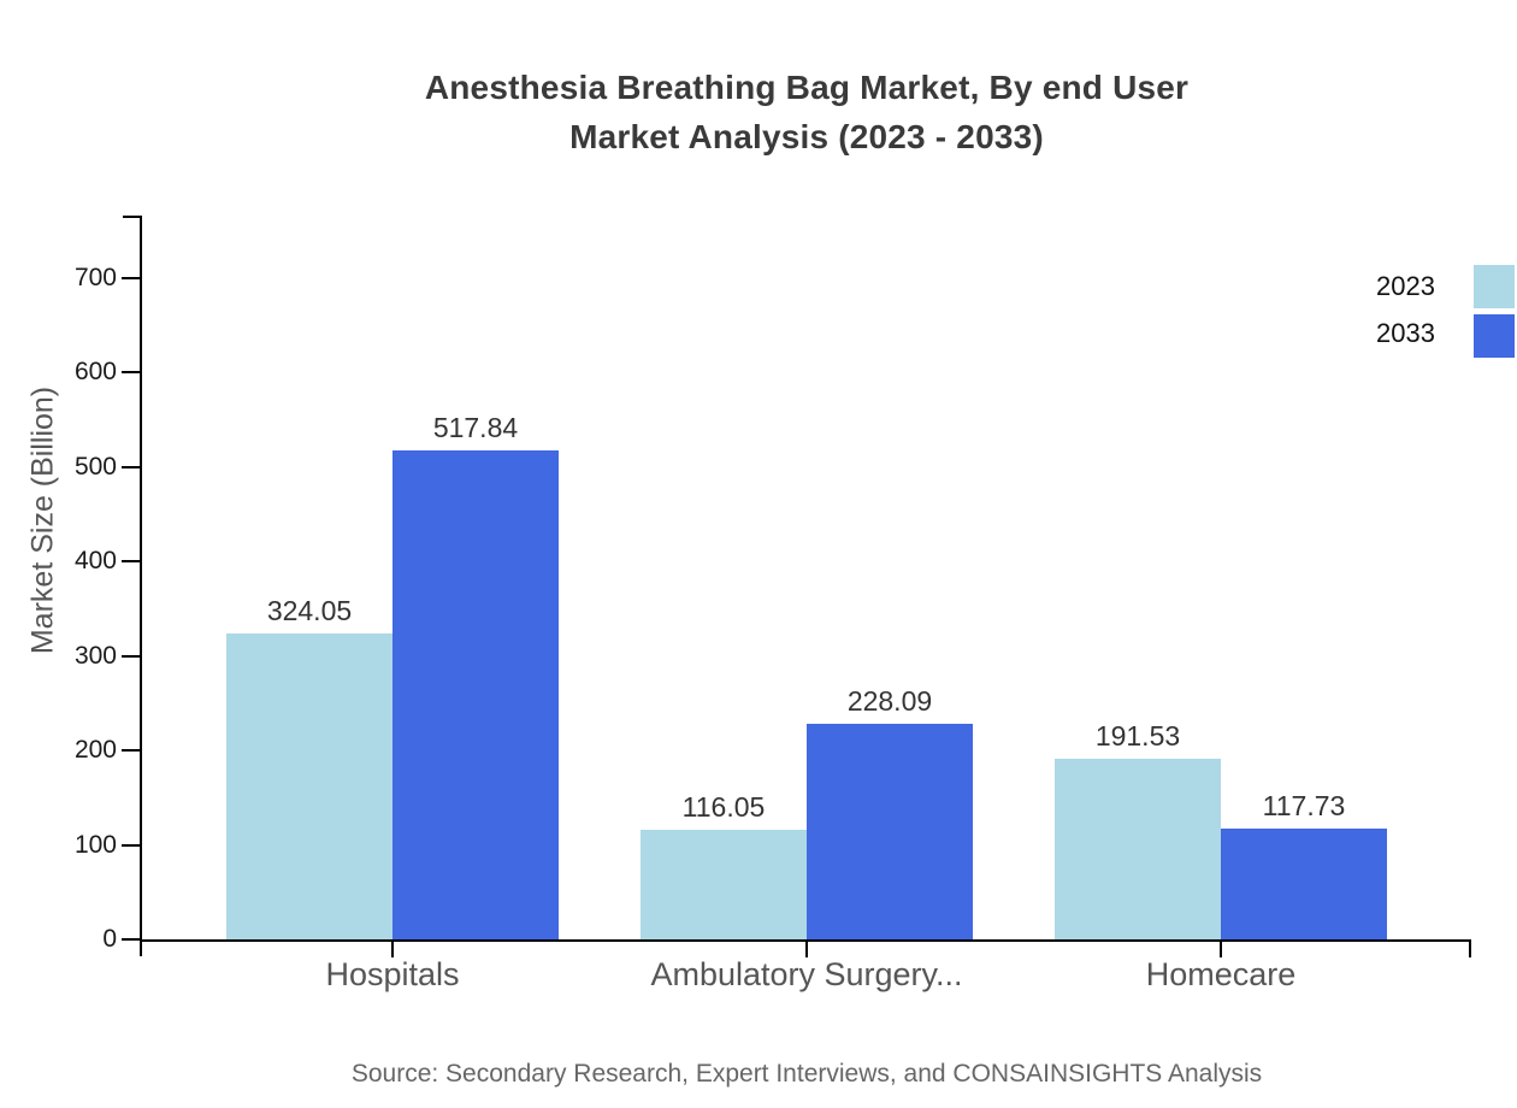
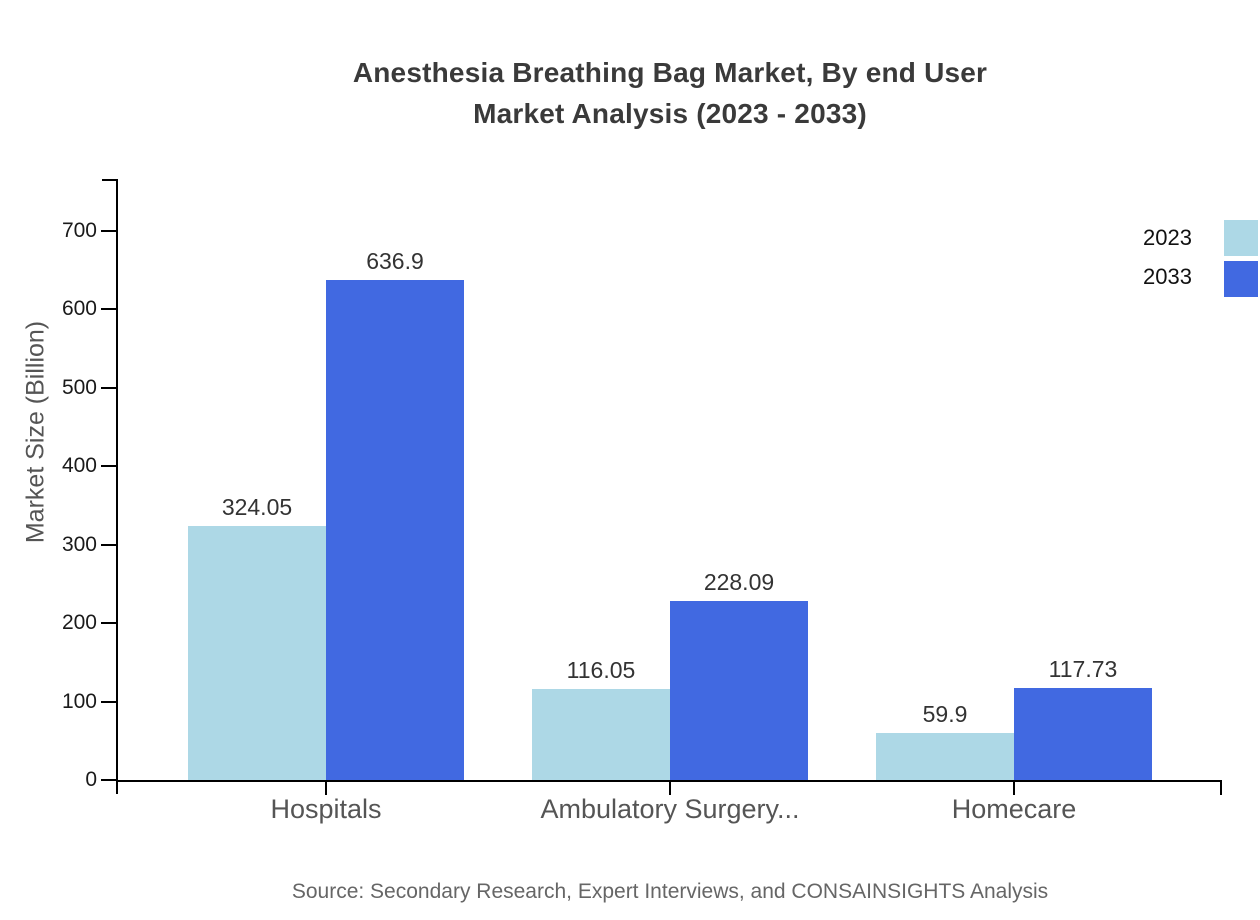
2033/Hospitals: 517.84 -> 636.9
2023/Homecare: 191.53 -> 59.9
